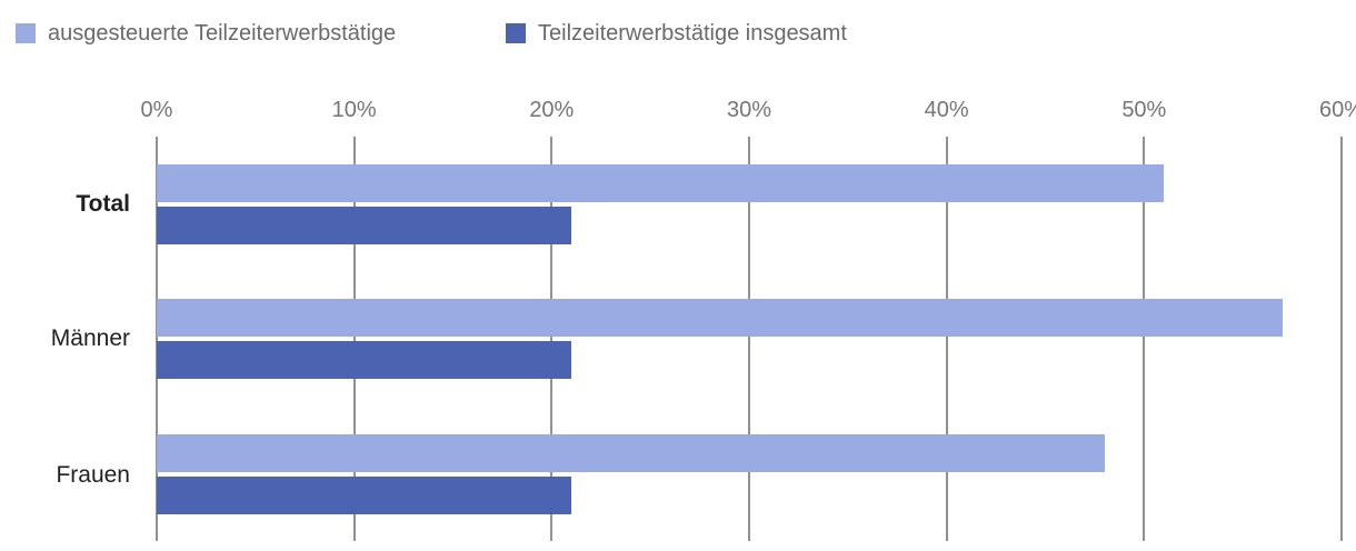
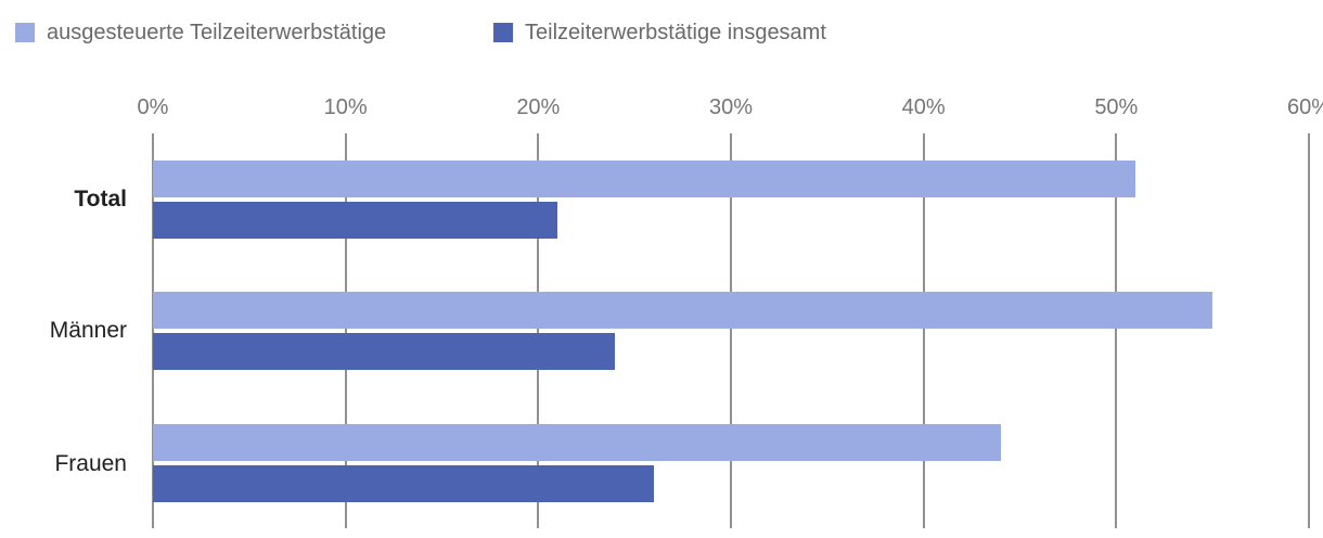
ausgesteuerte Teilzeiterwerbstätige/Männer: 57% -> 55%
Teilzeiterwerbstätige insgesamt/Männer: 21% -> 24%
ausgesteuerte Teilzeiterwerbstätige/Frauen: 48% -> 44%
Teilzeiterwerbstätige insgesamt/Frauen: 21% -> 26%
